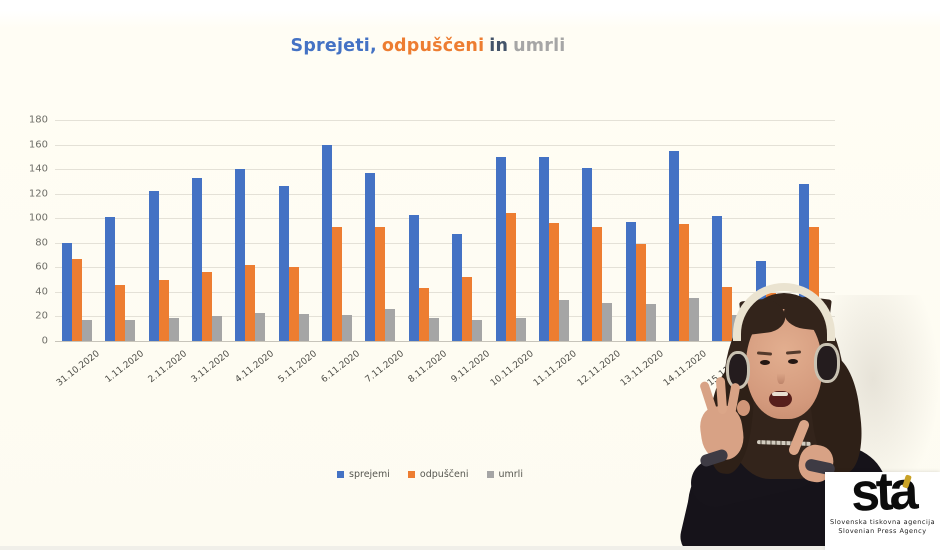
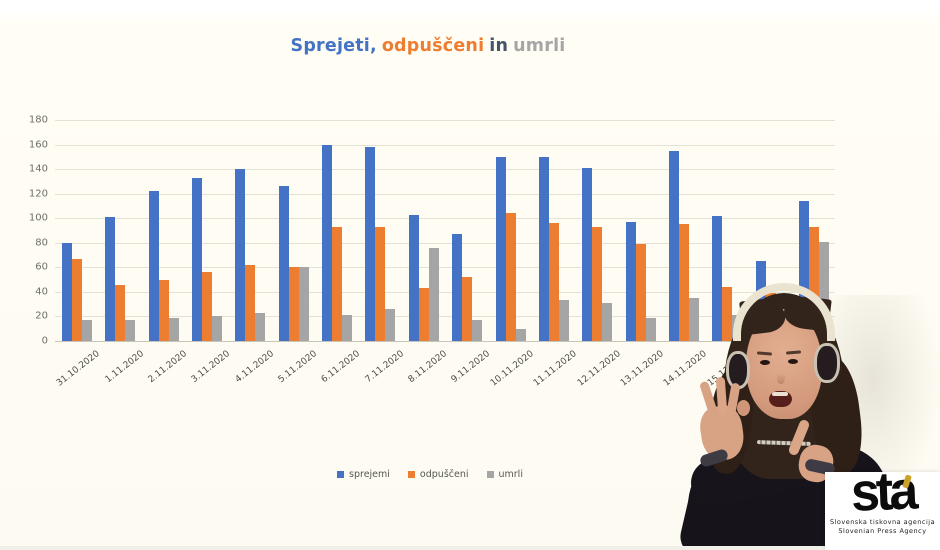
umrli/5.11.2020: 22 -> 60
sprejemi/7.11.2020: 137 -> 158
umrli/8.11.2020: 19 -> 76
umrli/10.11.2020: 19 -> 10
umrli/13.11.2020: 30 -> 19
sprejemi/17.11.2020: 128 -> 114
umrli/17.11.2020: 24 -> 81
